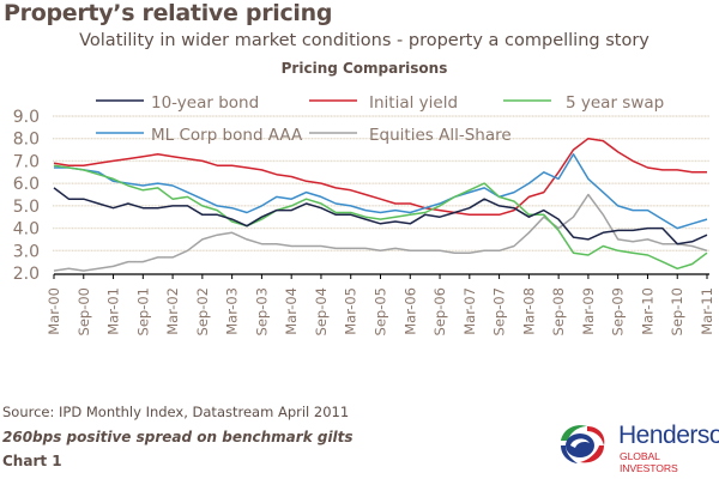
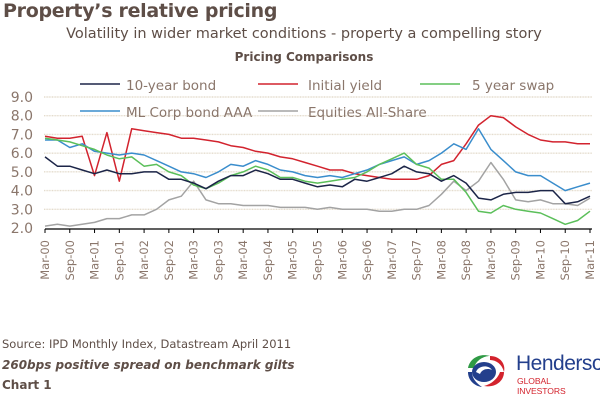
ML Corp bond AAA/Sep-00: 6.6 -> 6.3
Initial yield/Mar-01: 7.0 -> 4.8
Initial yield/Sep-01: 7.2 -> 4.5
Equities All-Share/Mar-03: 3.8 -> 4.5
Equities All-Share/Mar-11: 3.0 -> 3.6
